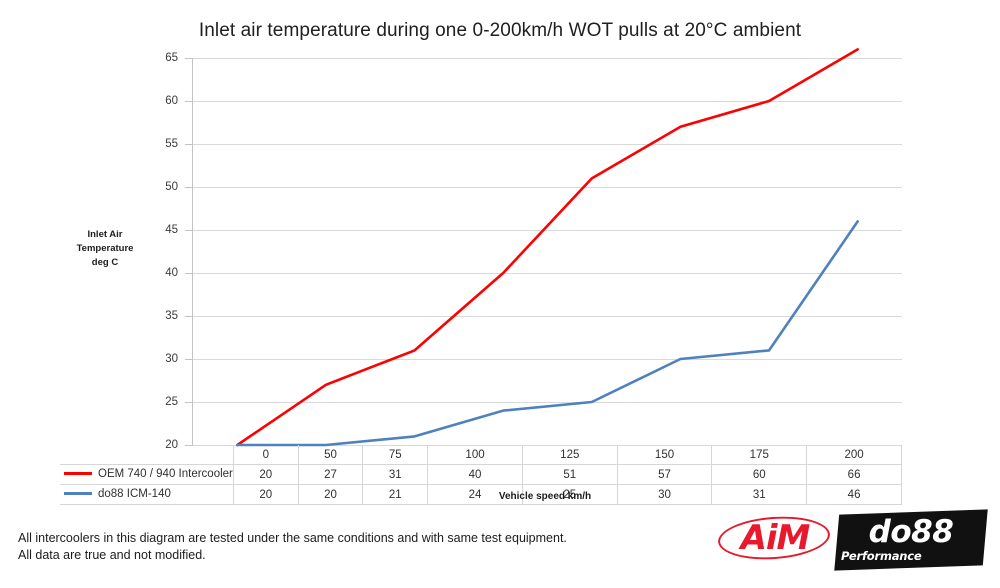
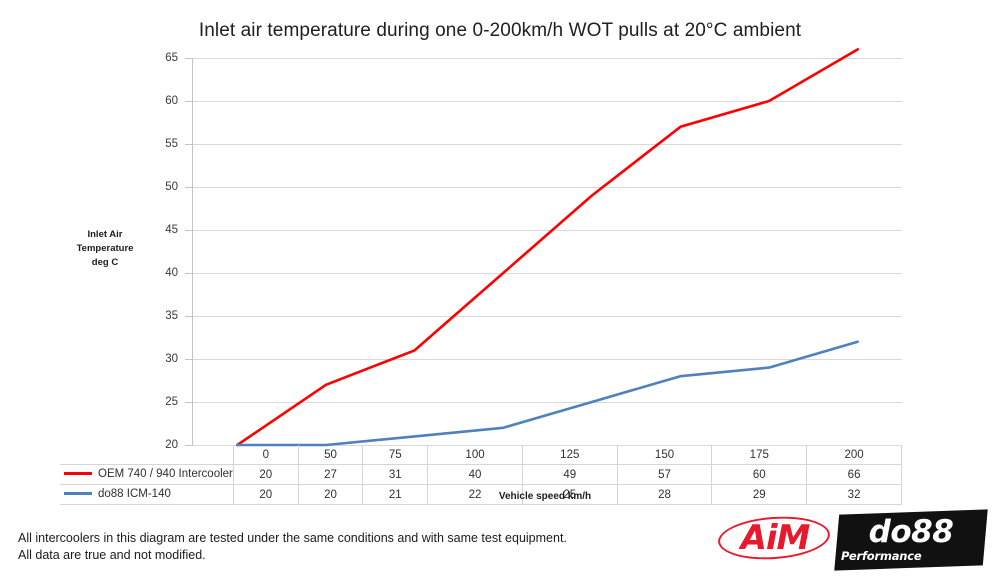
do88 ICM-140/100: 24 -> 22
OEM 740 / 940 Intercooler/125: 51 -> 49
do88 ICM-140/150: 30 -> 28
do88 ICM-140/175: 31 -> 29
do88 ICM-140/200: 46 -> 32
